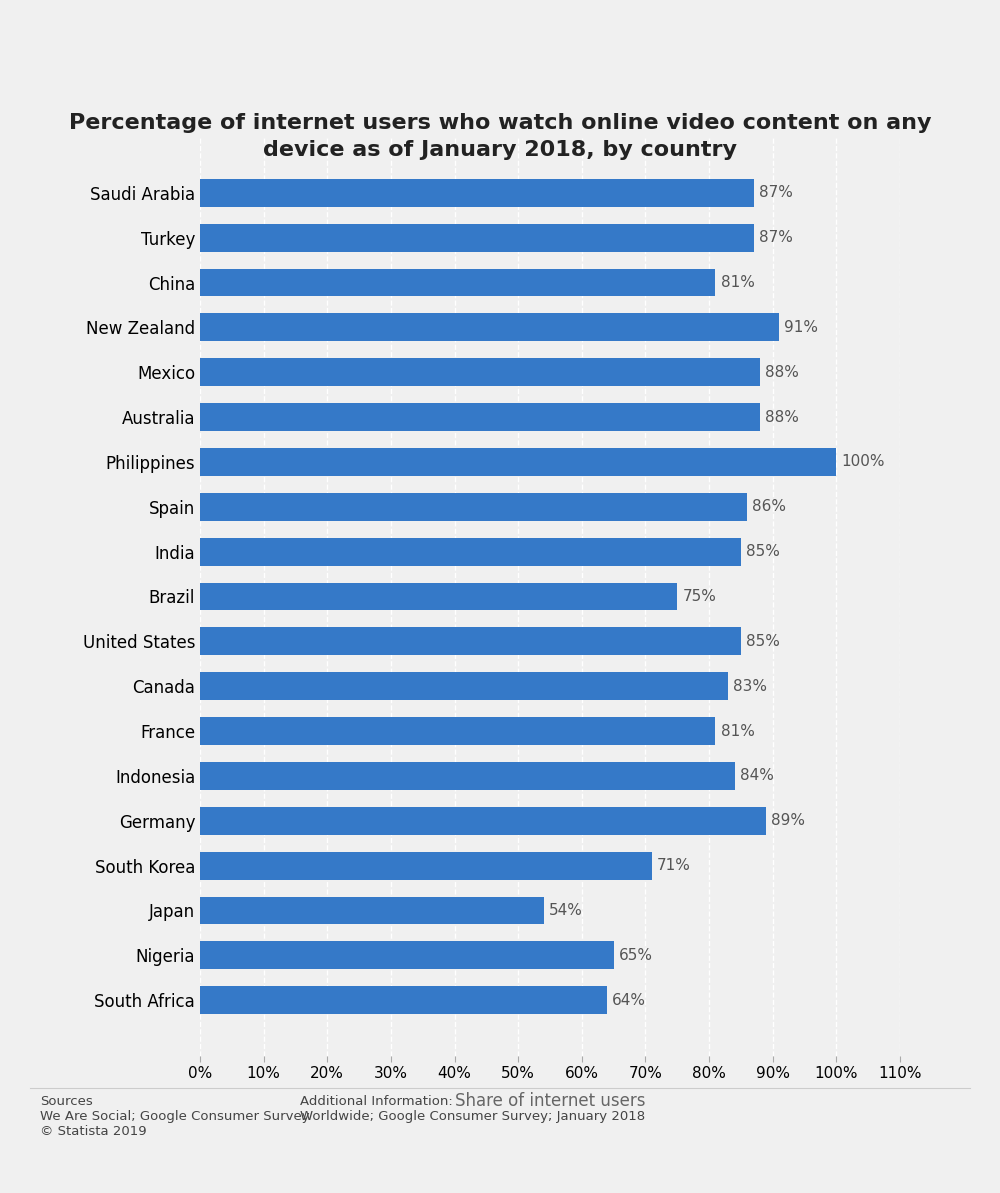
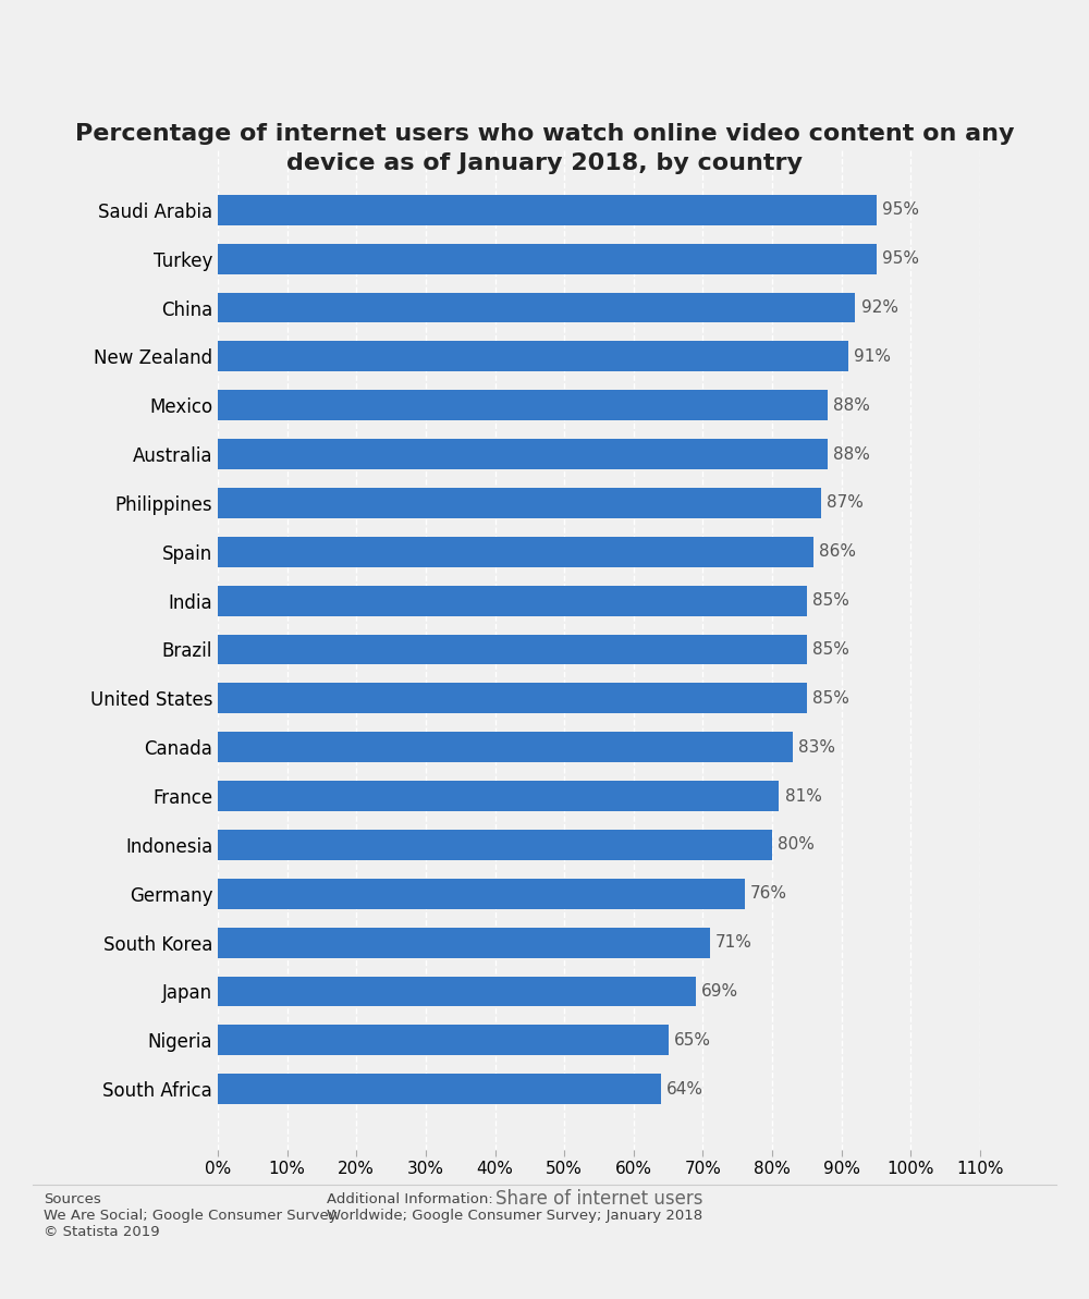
Saudi Arabia: 87% -> 95%
Turkey: 87% -> 95%
China: 81% -> 92%
Philippines: 100% -> 87%
Brazil: 75% -> 85%
Indonesia: 84% -> 80%
Germany: 89% -> 76%
Japan: 54% -> 69%
